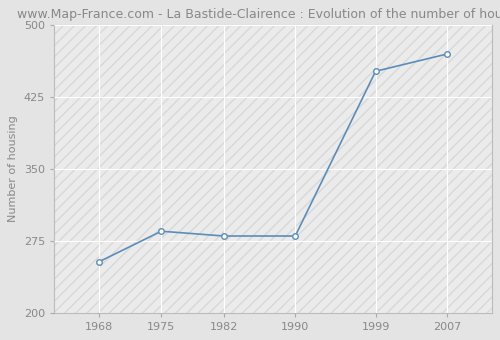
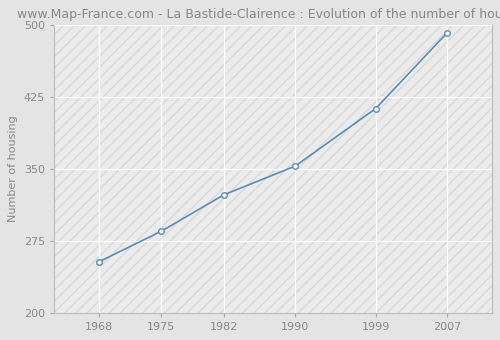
1982: 280 -> 323
1990: 280 -> 353
1999: 452 -> 413
2007: 470 -> 492
